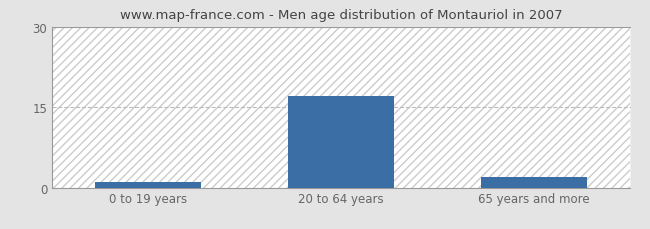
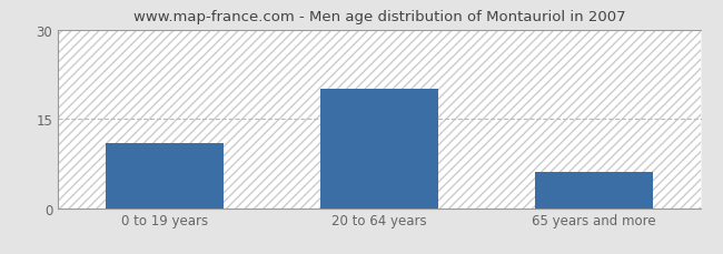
0 to 19 years: 1 -> 11
20 to 64 years: 17 -> 20
65 years and more: 2 -> 6
